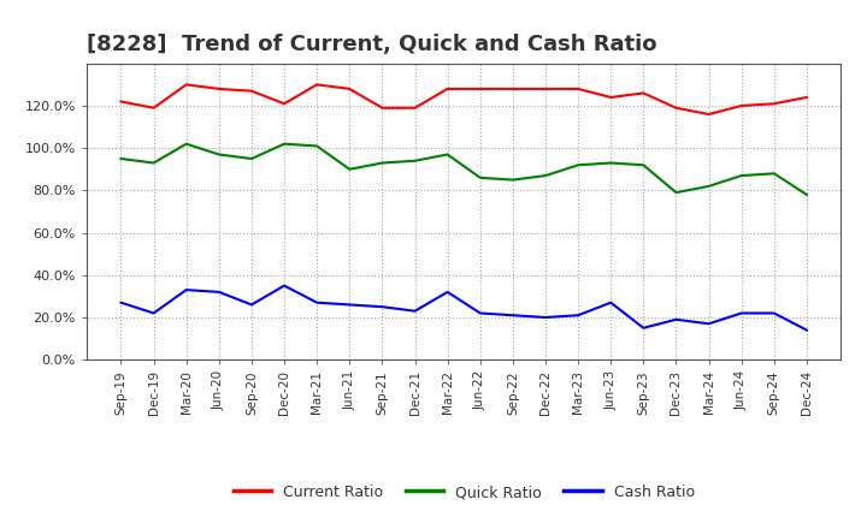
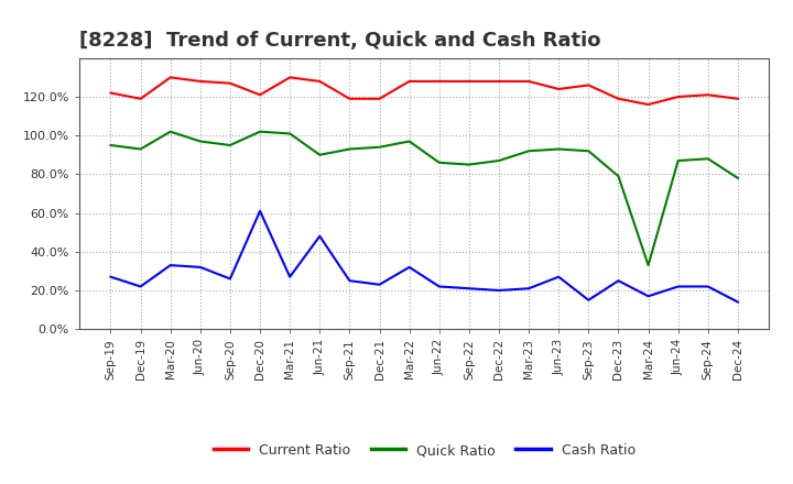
Cash Ratio/Dec-20: 35% -> 61%
Cash Ratio/Jun-21: 26% -> 48%
Cash Ratio/Dec-23: 19% -> 25%
Quick Ratio/Mar-24: 82% -> 33%
Current Ratio/Dec-24: 124% -> 119%
